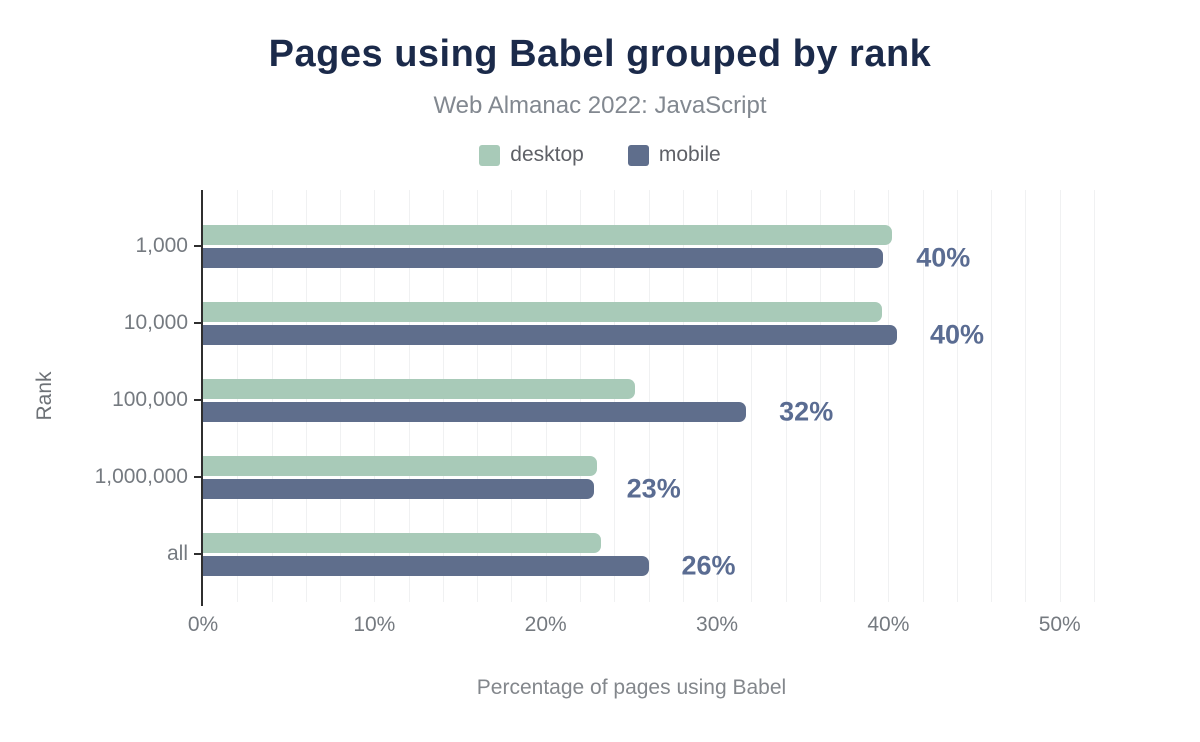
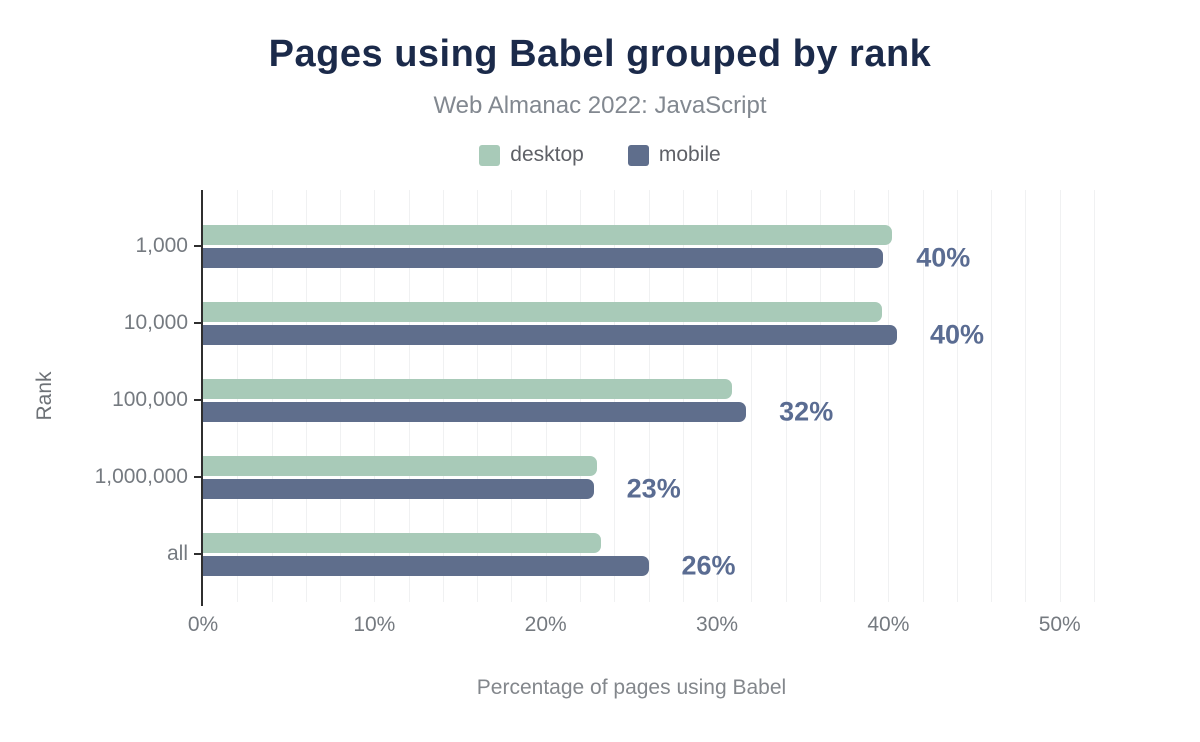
desktop/100,000: 25.2% -> 30.9%
